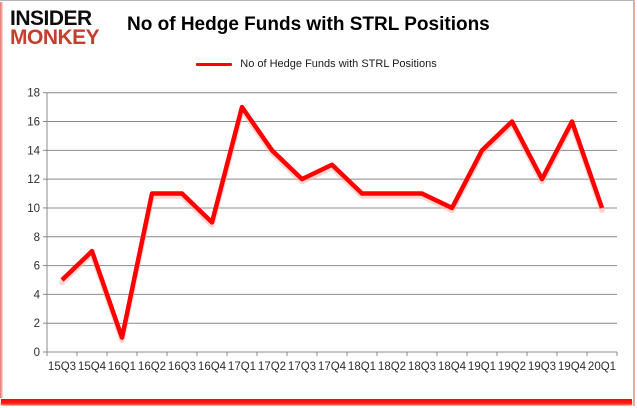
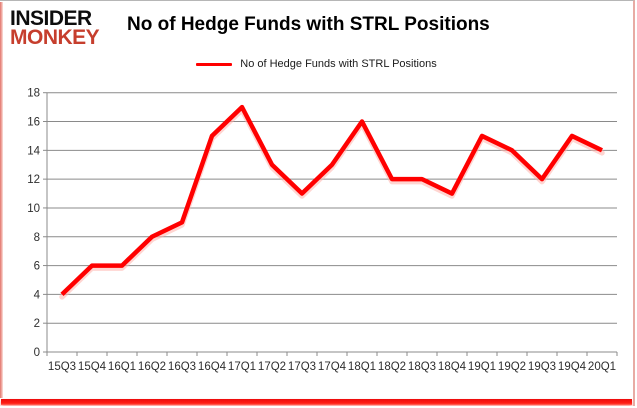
15Q3: 5 -> 4
15Q4: 7 -> 6
16Q1: 1 -> 6
16Q2: 11 -> 8
16Q3: 11 -> 9
16Q4: 9 -> 15
17Q2: 14 -> 13
17Q3: 12 -> 11
18Q1: 11 -> 16
18Q2: 11 -> 12
18Q3: 11 -> 12
18Q4: 10 -> 11
19Q1: 14 -> 15
19Q2: 16 -> 14
19Q4: 16 -> 15
20Q1: 10 -> 14
